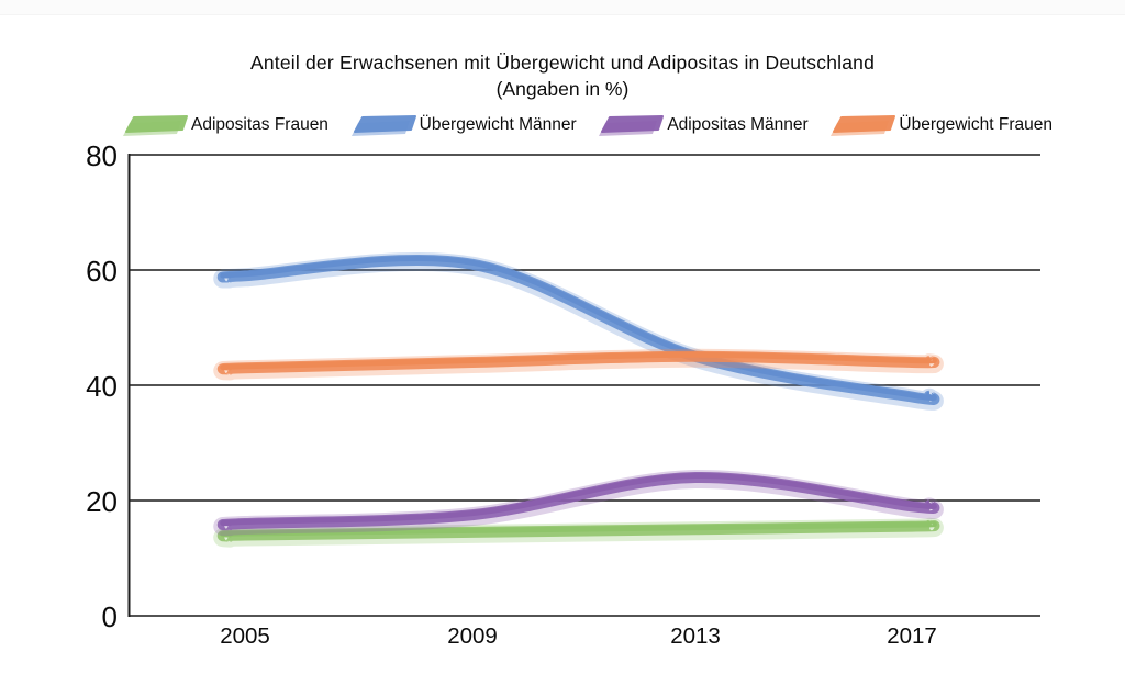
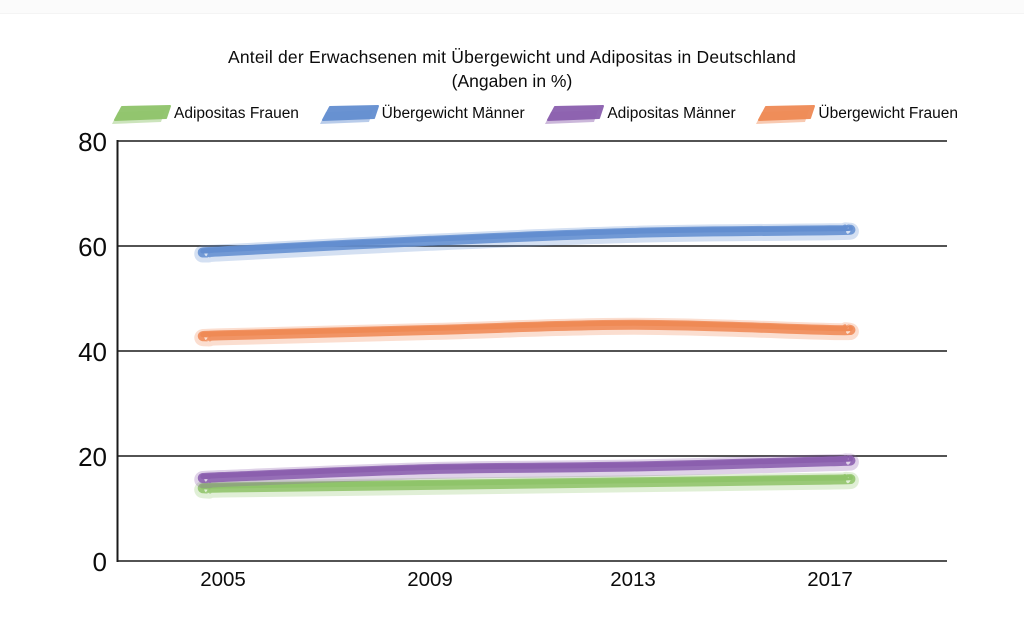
Übergewicht Männer/2013: 45 -> 62
Adipositas Männer/2013: 24 -> 18
Übergewicht Männer/2017: 38 -> 63
